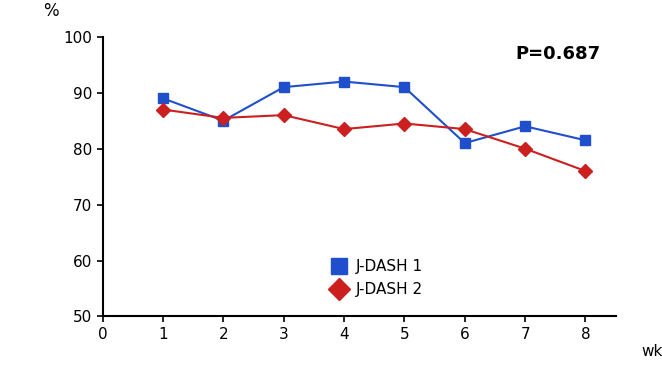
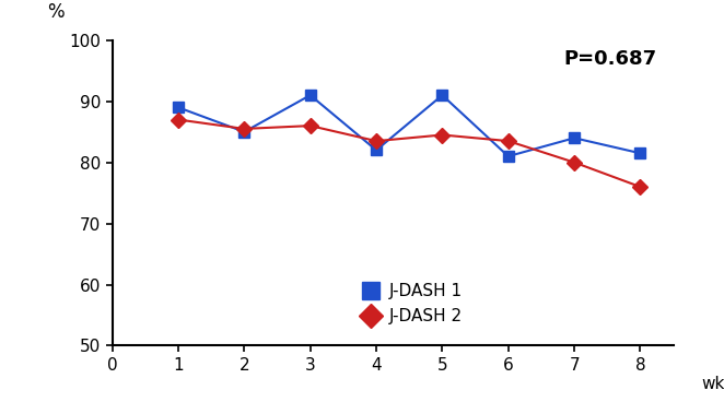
J-DASH 1/4: 92.0 -> 82.0
